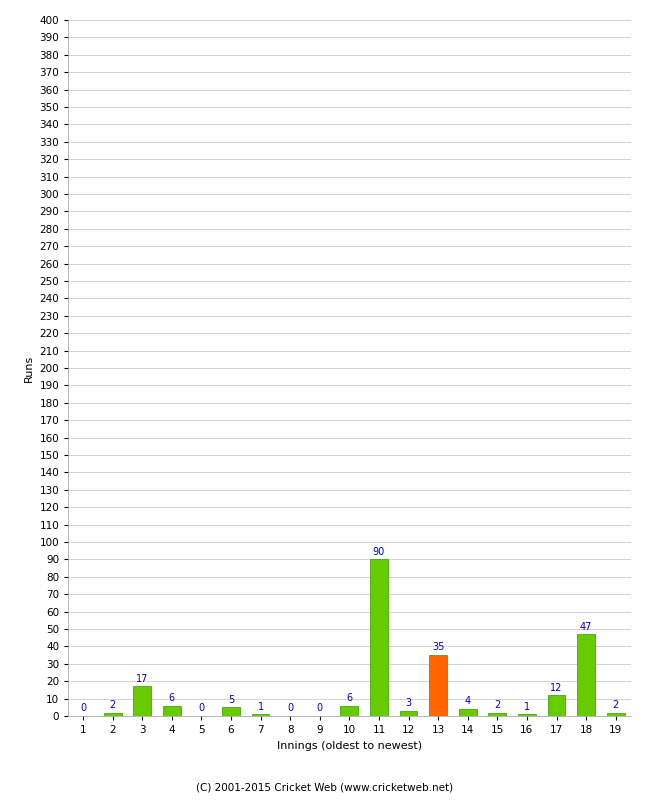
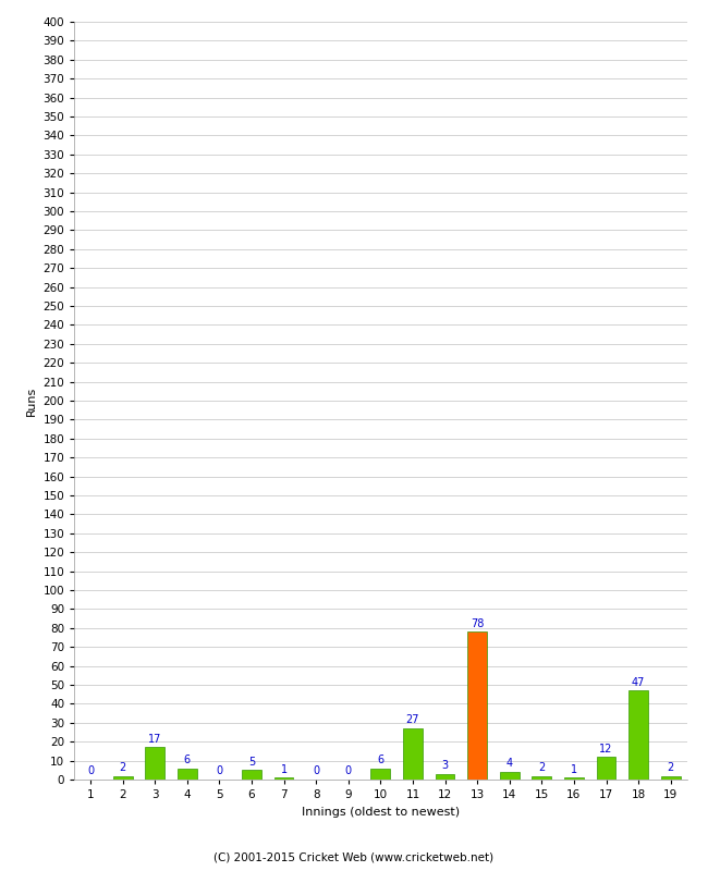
11: 90 -> 27
13: 35 -> 78
